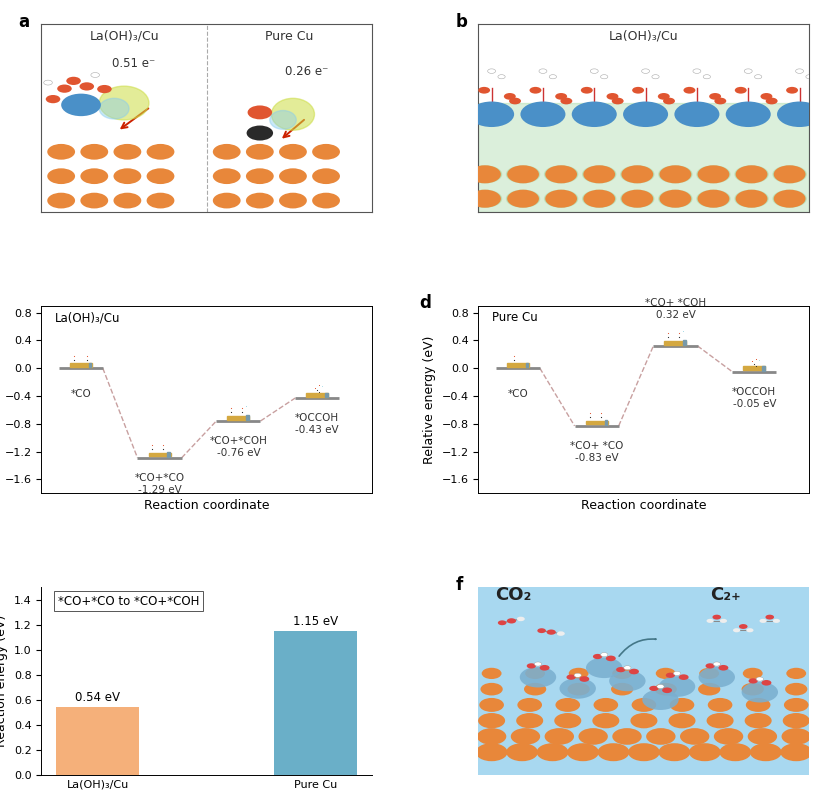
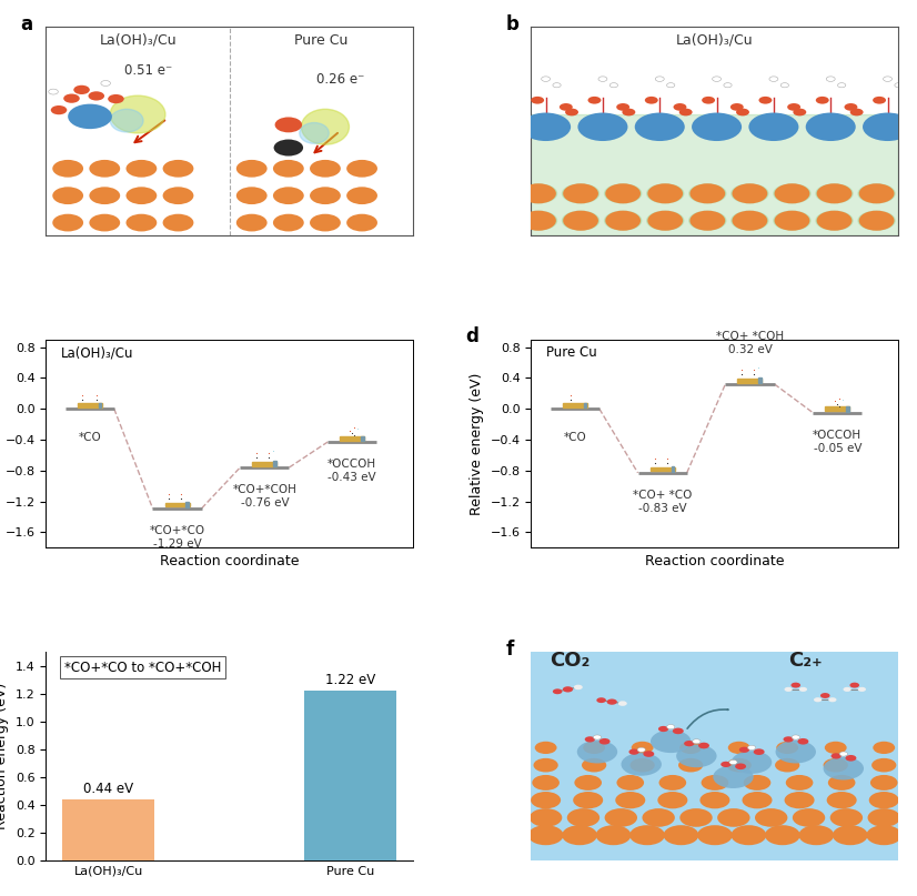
La(OH)₃/Cu: 0.54 -> 0.44
Pure Cu: 1.15 -> 1.22
